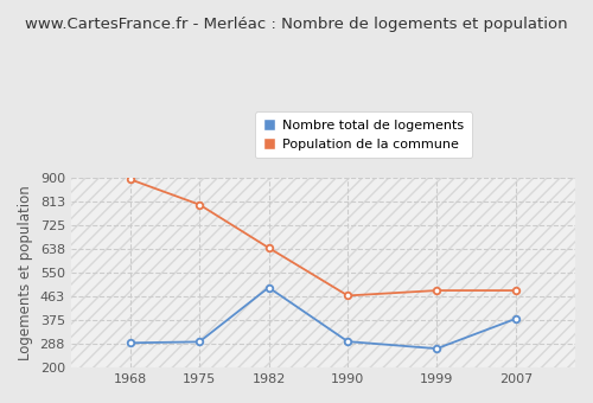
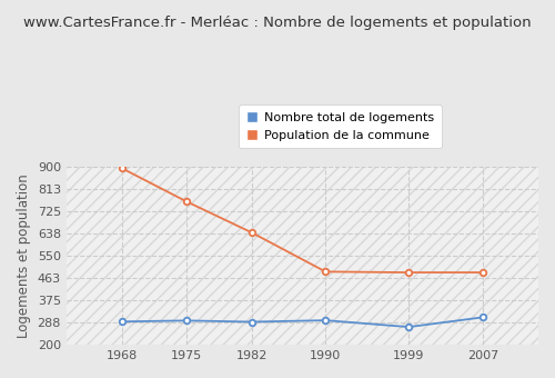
Population de la commune/1975: 800 -> 762
Nombre total de logements/1982: 495 -> 290
Population de la commune/1990: 465 -> 487
Nombre total de logements/2007: 380 -> 308
